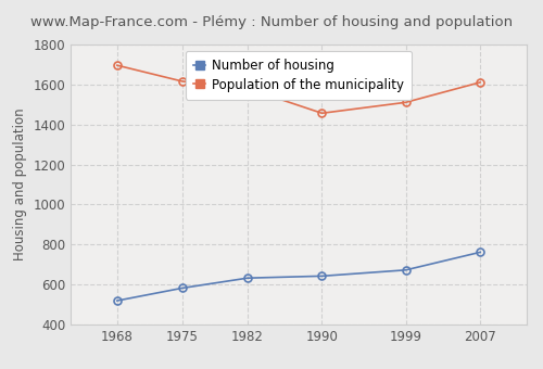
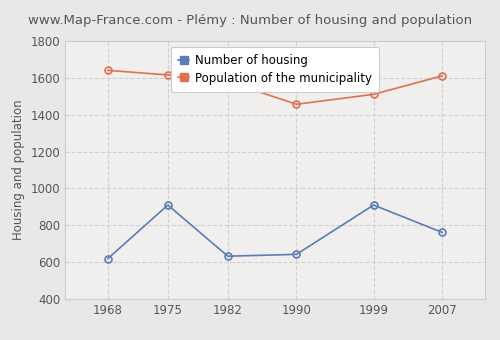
Number of housing/1968: 520 -> 620
Population of the municipality/1968: 1700 -> 1640
Number of housing/1975: 580 -> 910
Number of housing/1999: 670 -> 910
